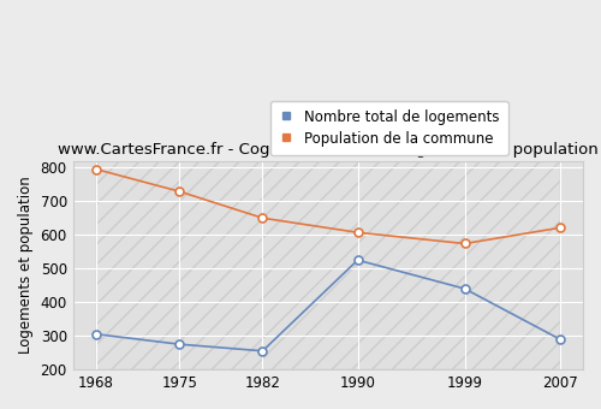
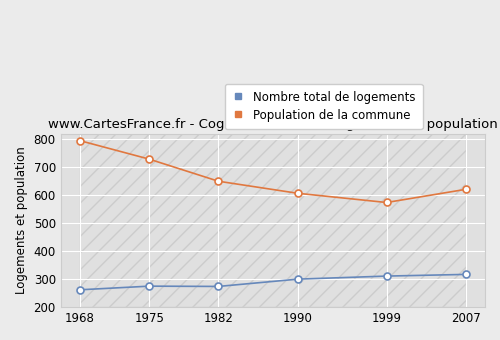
Nombre total de logements/1968: 305 -> 262
Nombre total de logements/1982: 255 -> 274
Nombre total de logements/1990: 525 -> 300
Nombre total de logements/1999: 440 -> 311
Nombre total de logements/2007: 290 -> 317
